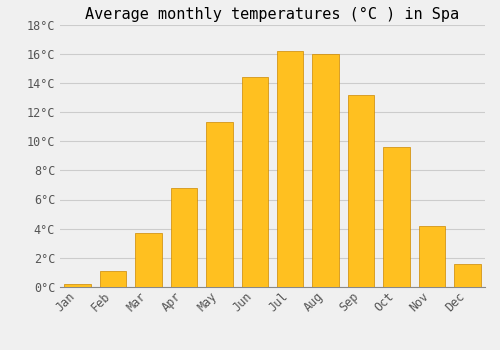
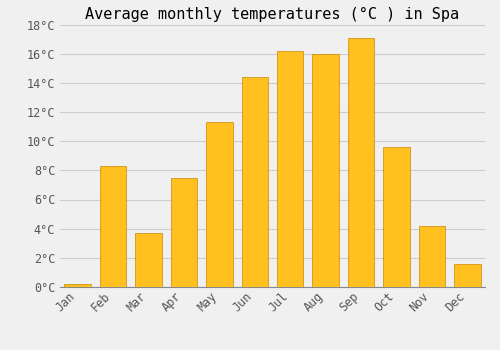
Feb: 1.1°C -> 8.3°C
Apr: 6.8°C -> 7.5°C
Sep: 13.2°C -> 17.1°C
